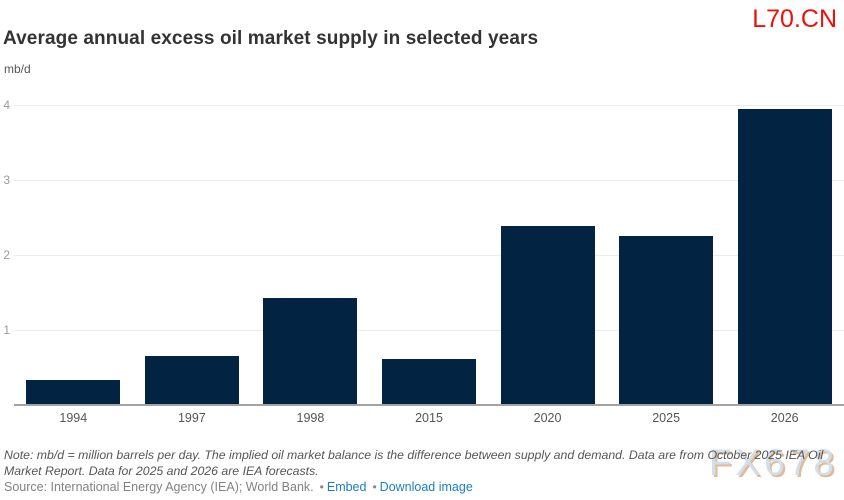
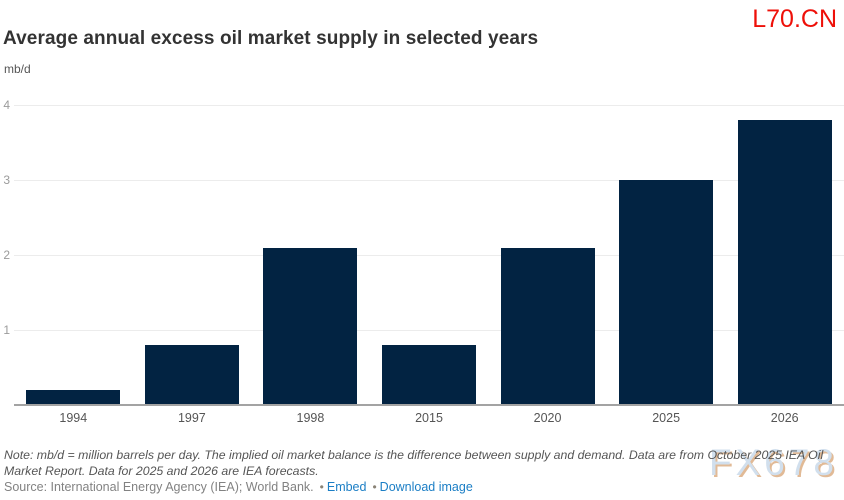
1994: 0.3 -> 0.2
1997: 0.7 -> 0.8
1998: 1.4 -> 2.1
2015: 0.6 -> 0.8
2020: 2.4 -> 2.1
2025: 2.3 -> 3.0
2026: 4.0 -> 3.8
